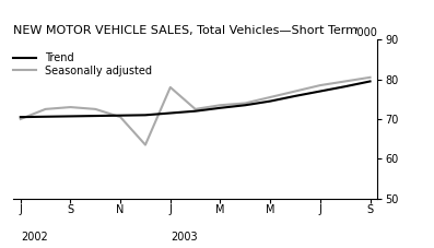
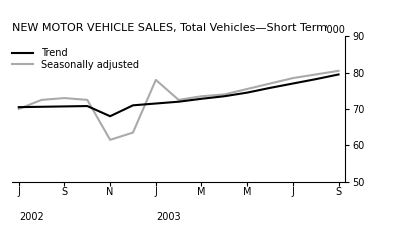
Trend/N: 70.9 -> 68.0
Seasonally adjusted/N: 70.5 -> 61.5
